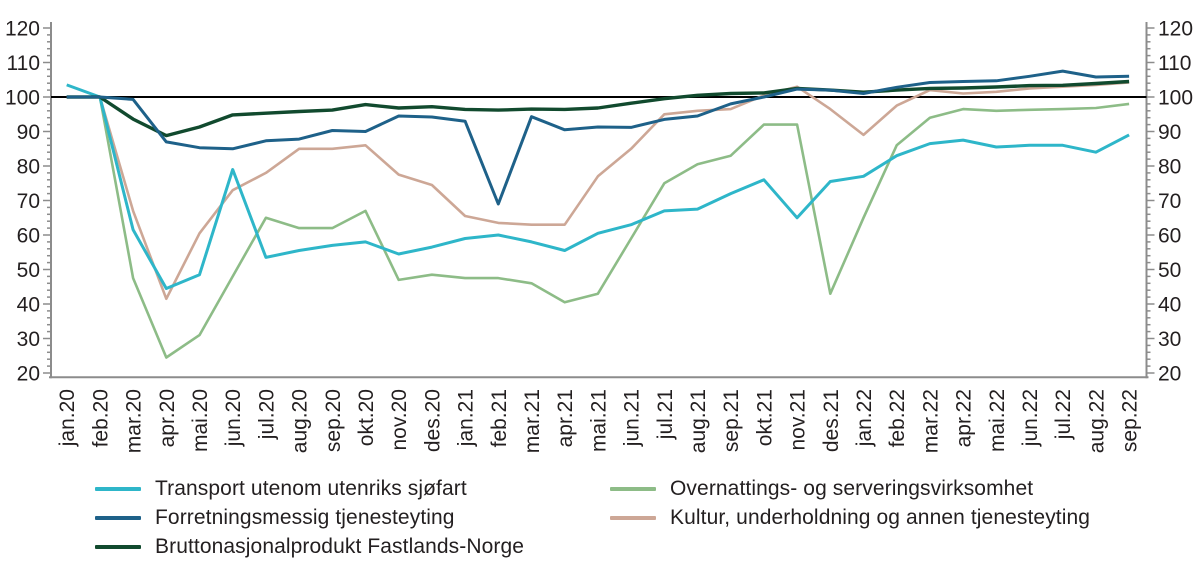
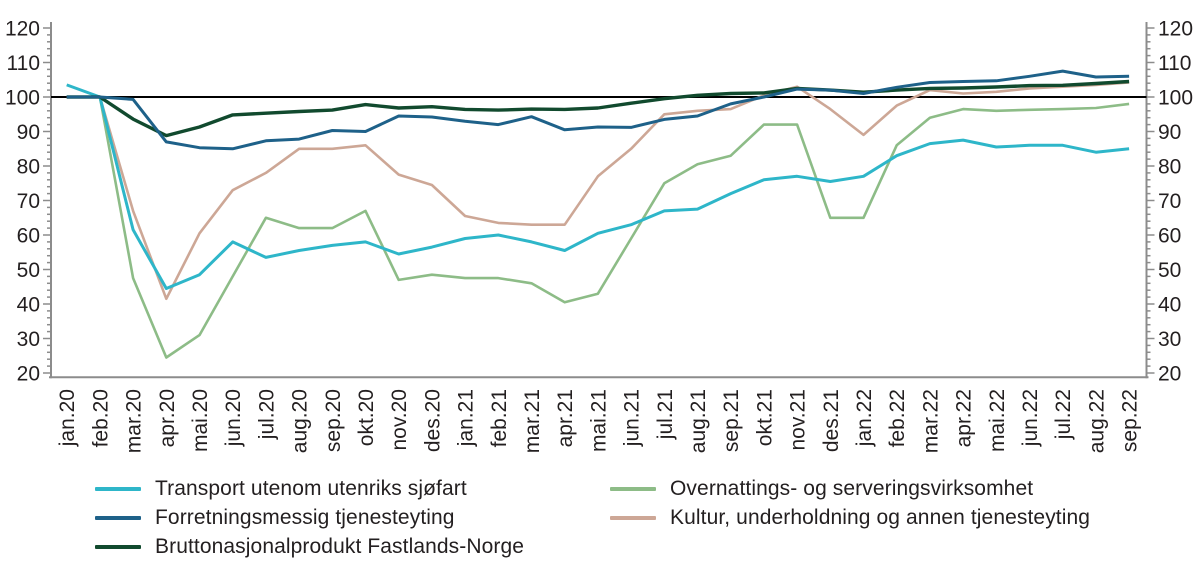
Transport utenom utenriks sjøfart/jun.20: 79 -> 58
Forretningsmessig tjenesteyting/feb.21: 69 -> 92
Transport utenom utenriks sjøfart/nov.21: 65 -> 77
Overnattings- og serveringsvirksomhet/des.21: 43 -> 65
Transport utenom utenriks sjøfart/sep.22: 89 -> 85
